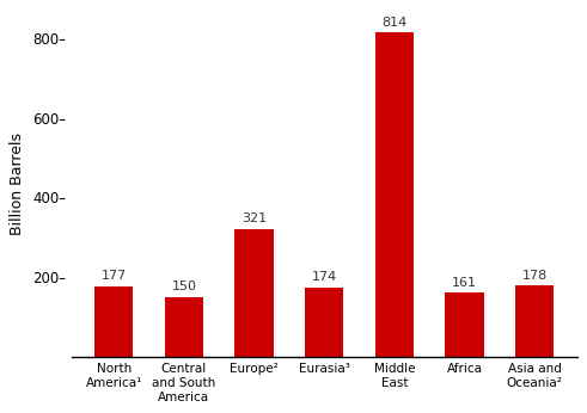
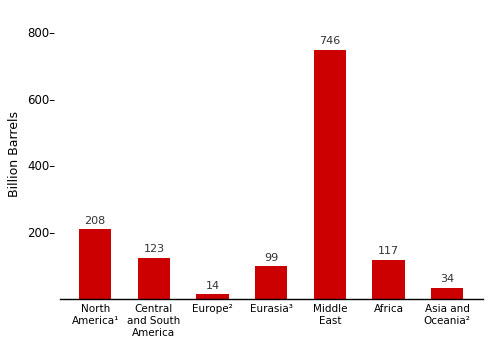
North America¹: 177 -> 208
Central and South America: 150 -> 123
Europe²: 321 -> 14
Eurasia³: 174 -> 99
Middle East: 814 -> 746
Africa: 161 -> 117
Asia and Oceania²: 178 -> 34
